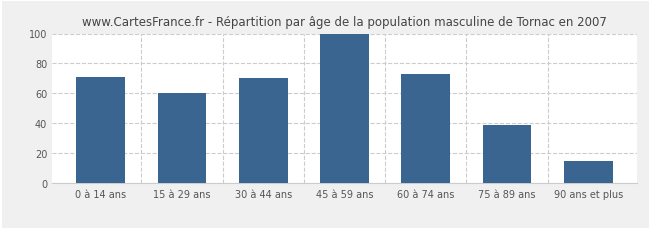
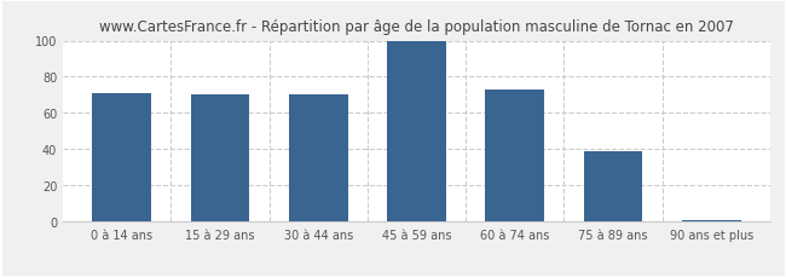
15 à 29 ans: 60 -> 70
90 ans et plus: 15 -> 1
